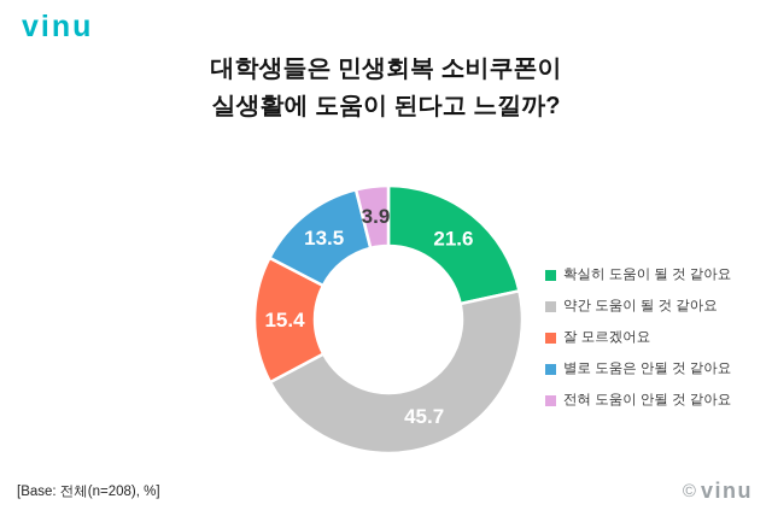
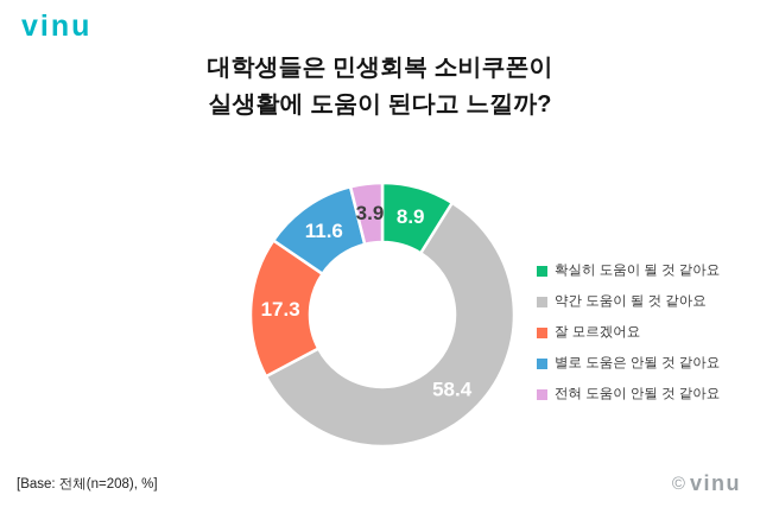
확실히 도움이 될 것 같아요: 21.6 -> 8.9
약간 도움이 될 것 같아요: 45.7 -> 58.4
잘 모르겠어요: 15.4 -> 17.3
별로 도움은 안될 것 같아요: 13.5 -> 11.6
